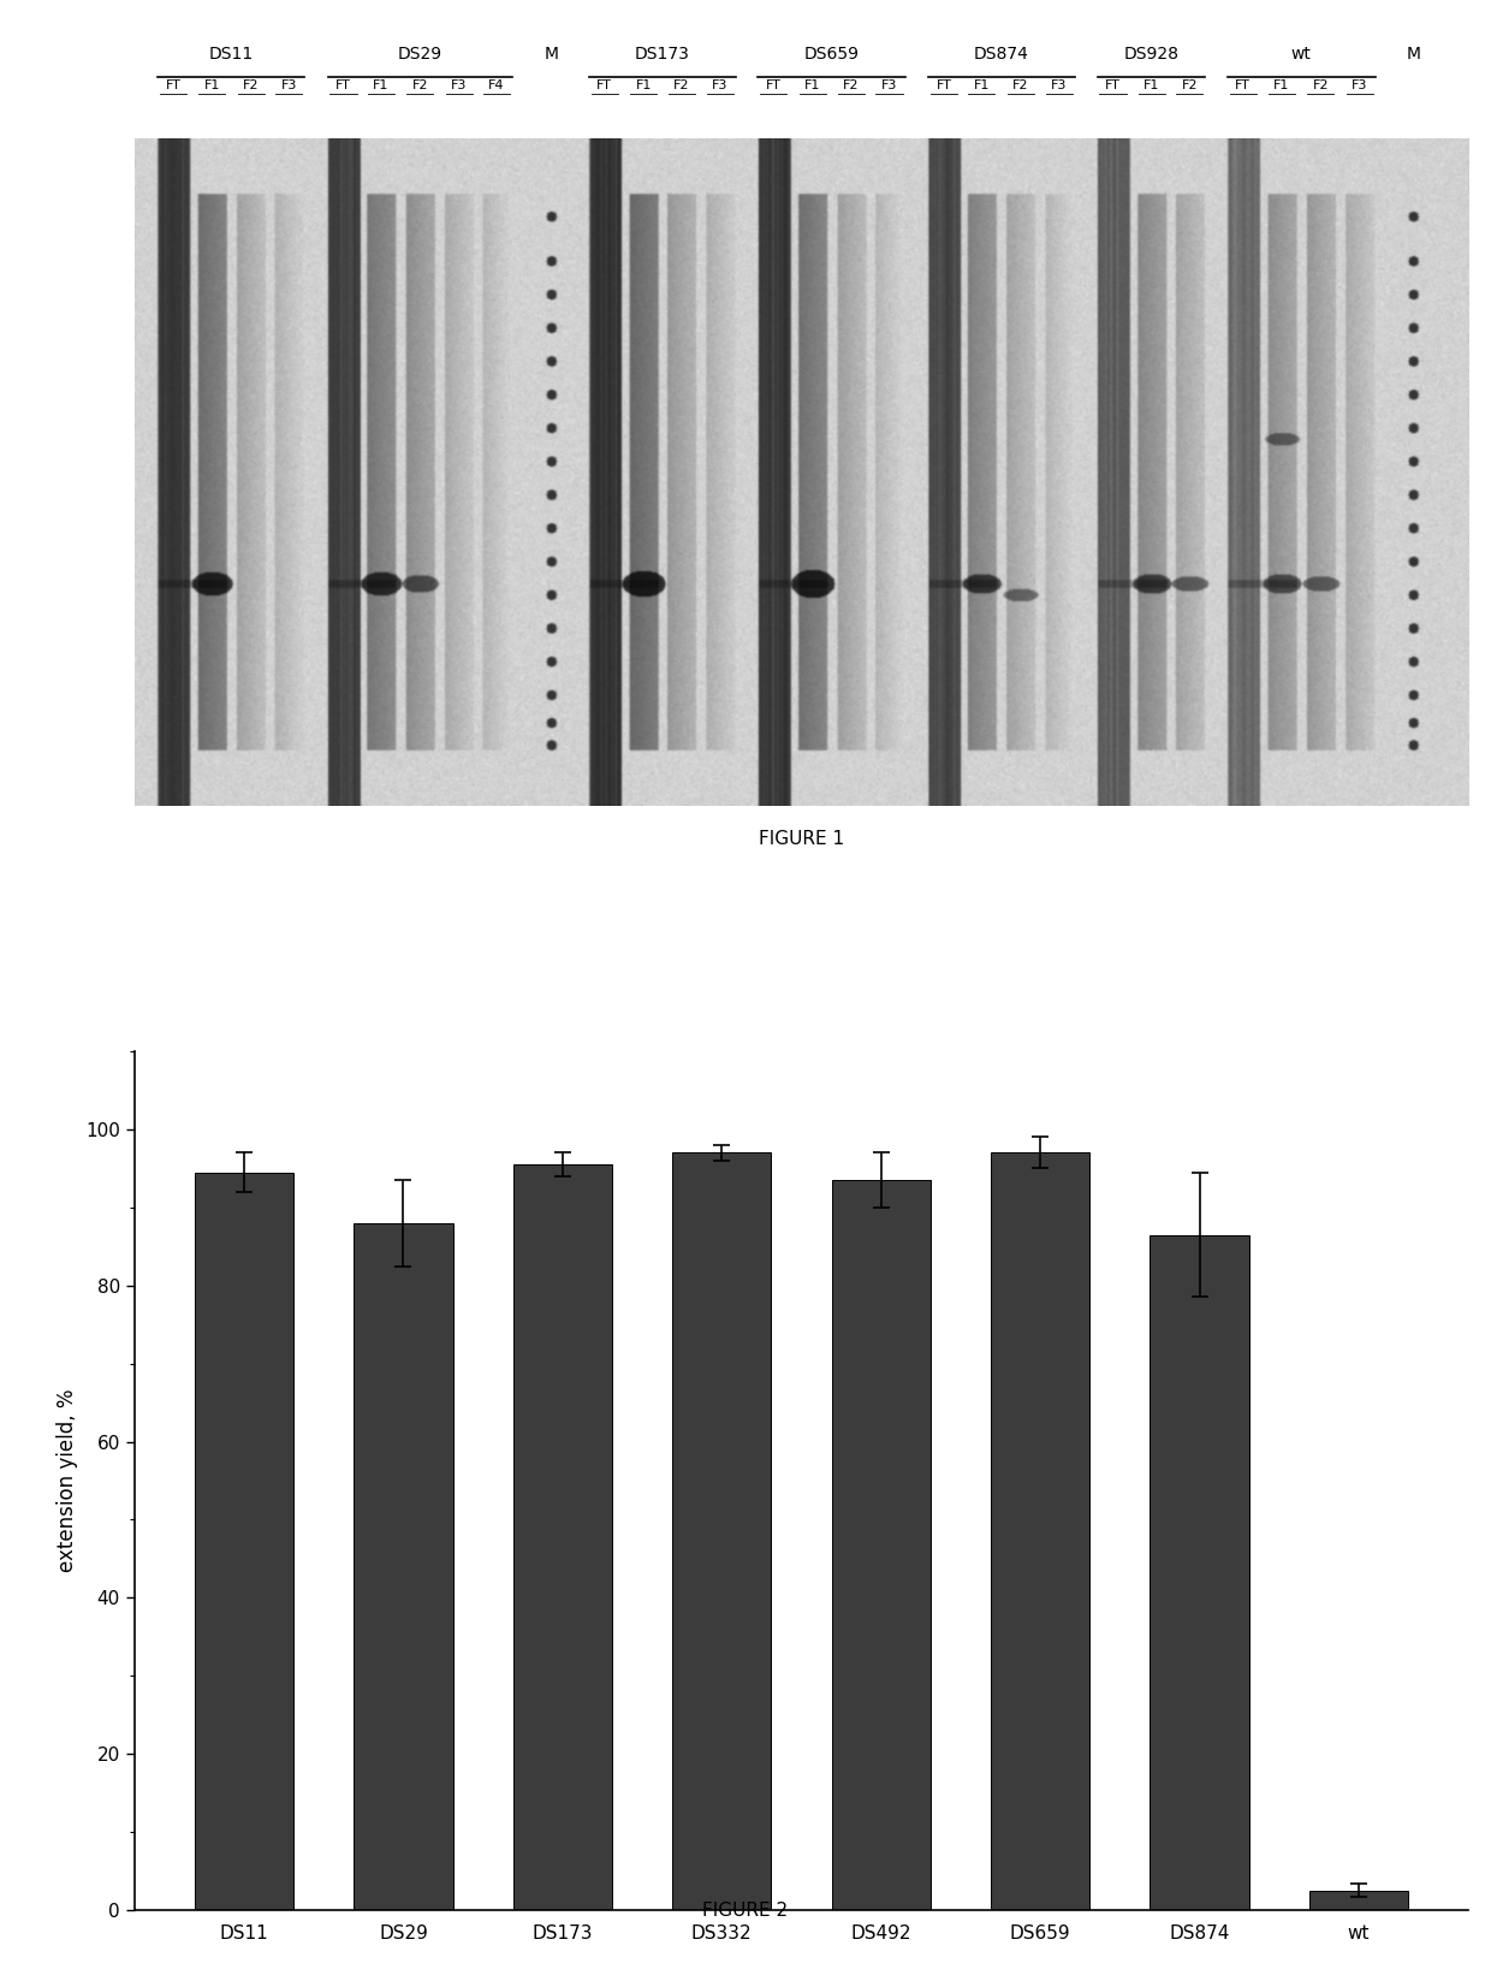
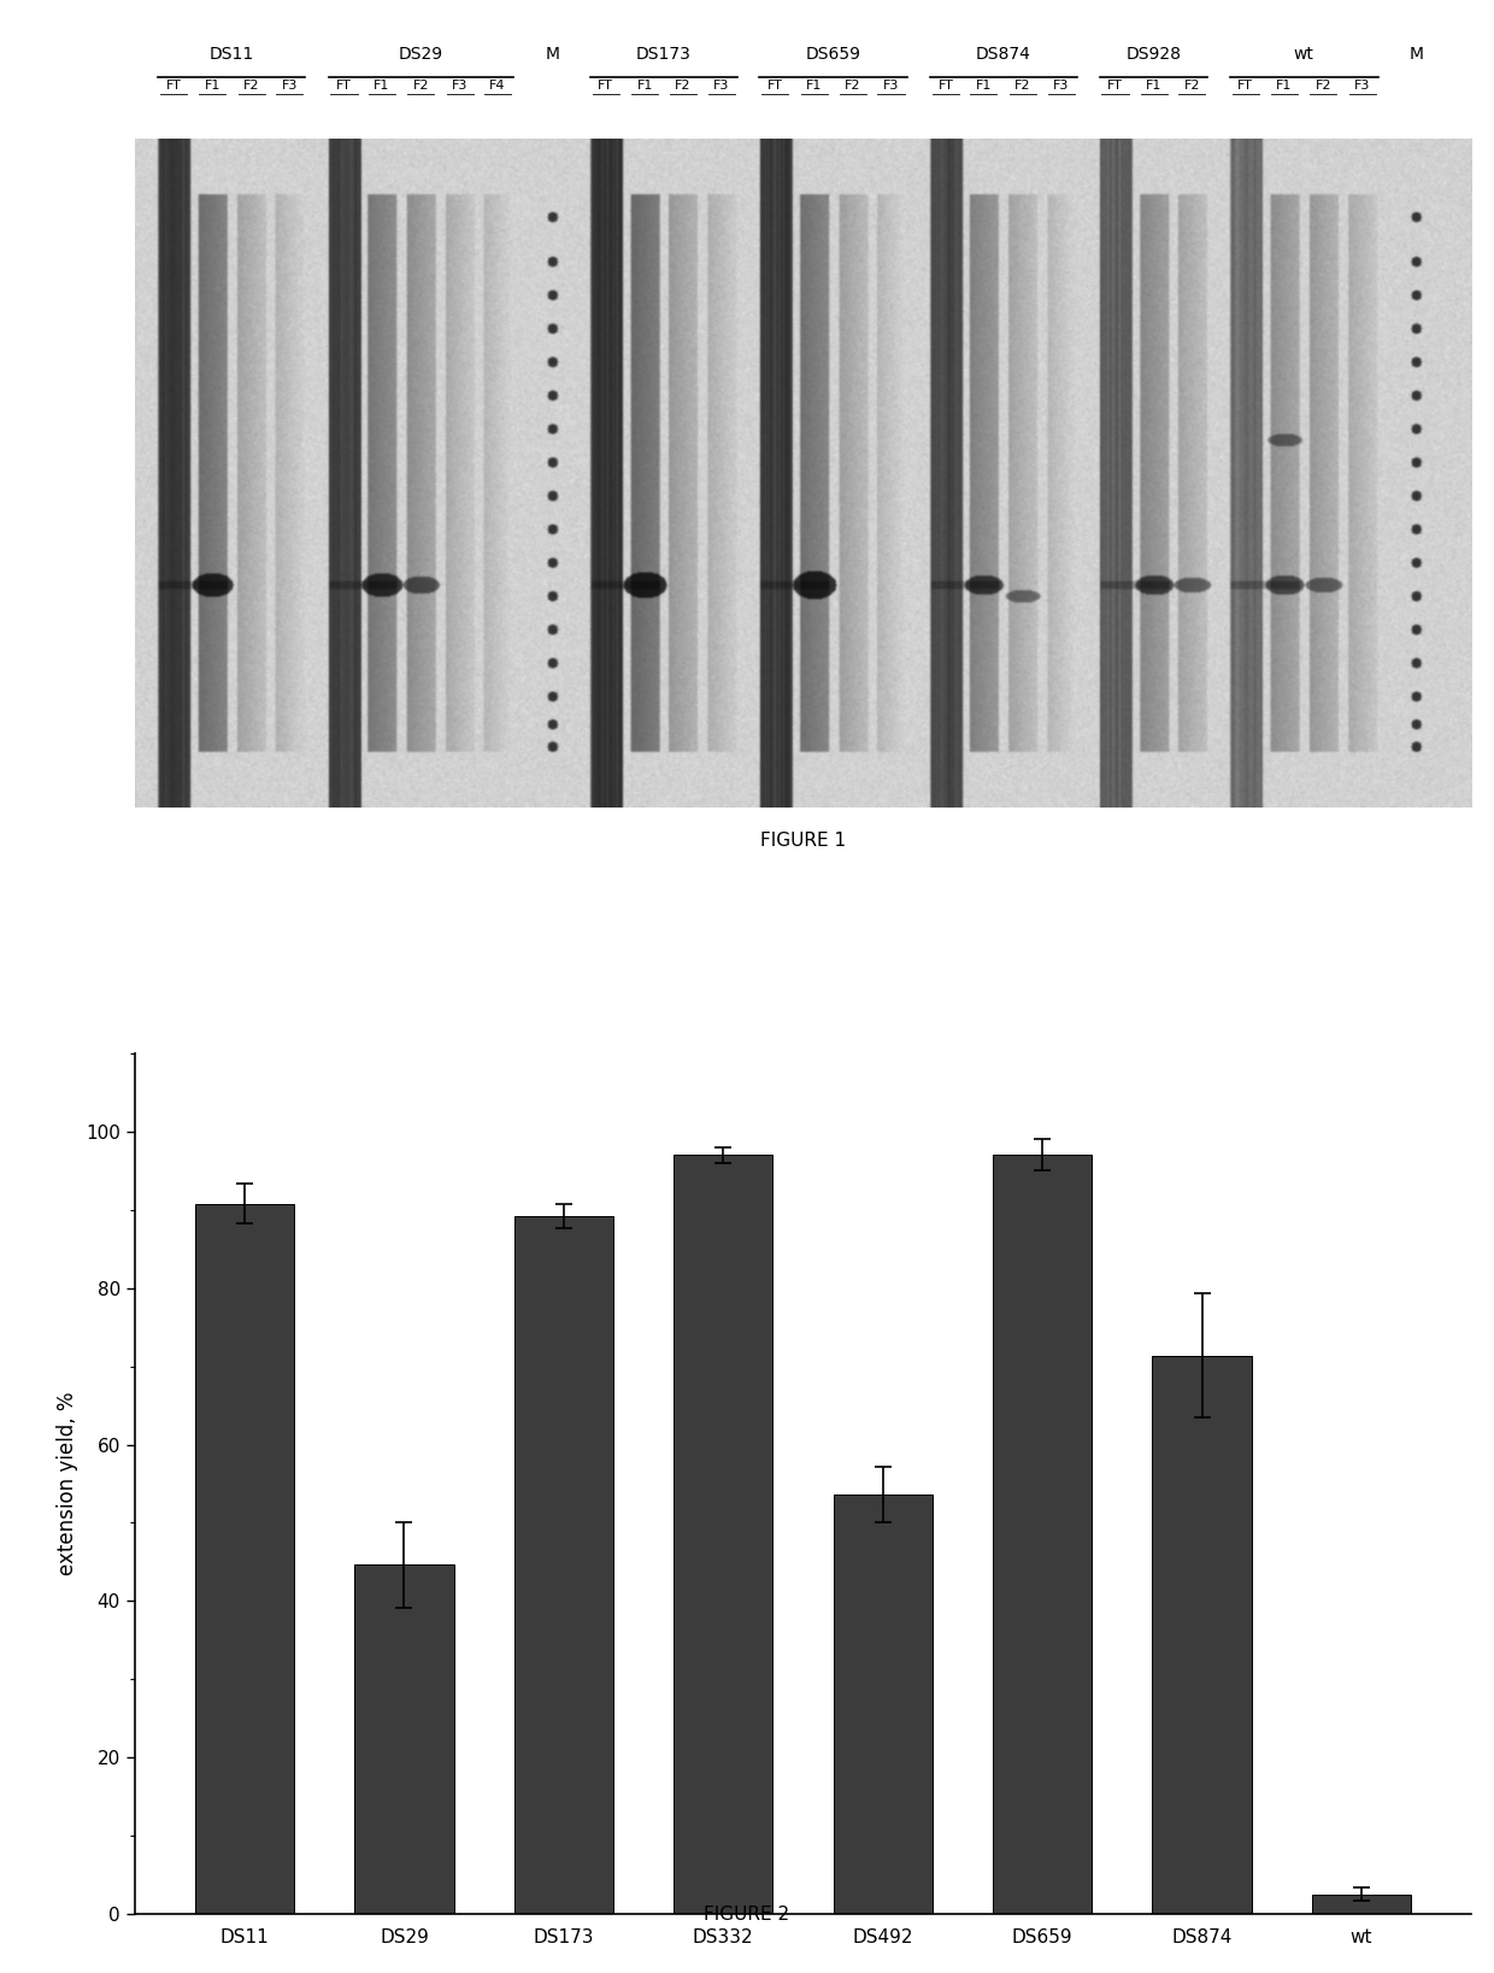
DS11: 94.5 -> 90.8
DS29: 88.0 -> 44.6
DS173: 95.5 -> 89.2
DS492: 93.5 -> 53.6
DS874: 86.5 -> 71.4
